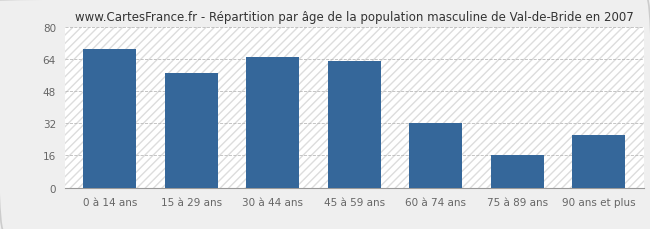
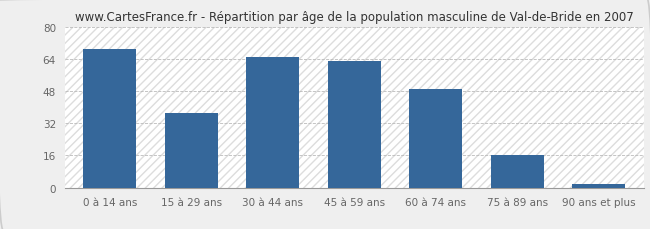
15 à 29 ans: 57 -> 37
60 à 74 ans: 32 -> 49
90 ans et plus: 26 -> 2
